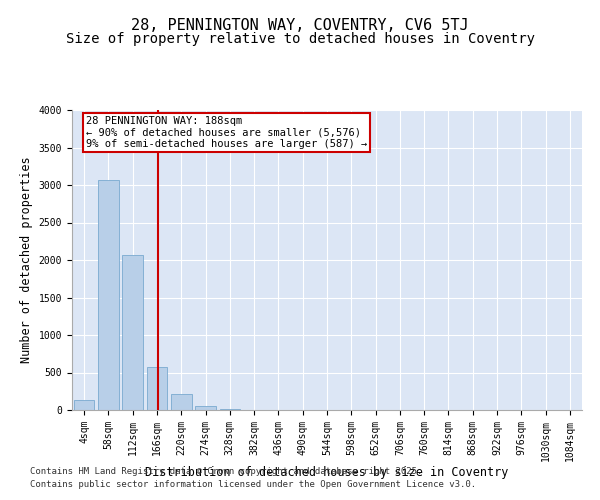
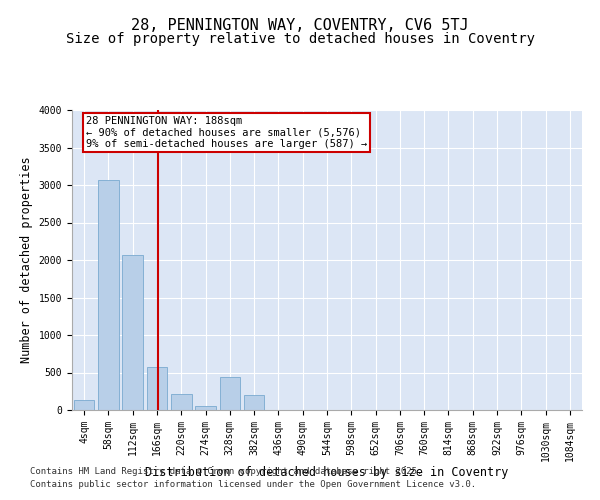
328sqm: 20 -> 440
382sqm: 0 -> 200
